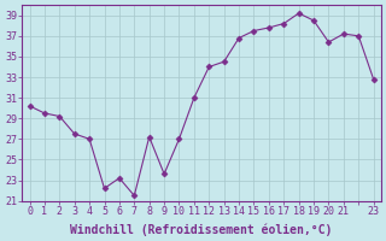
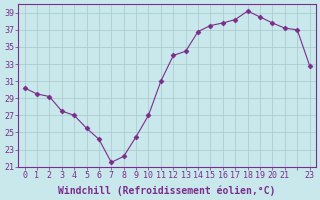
5: 22.2 -> 25.5
6: 23.2 -> 24.2
8: 27.2 -> 22.2
9: 23.6 -> 24.5
20: 36.4 -> 37.8
